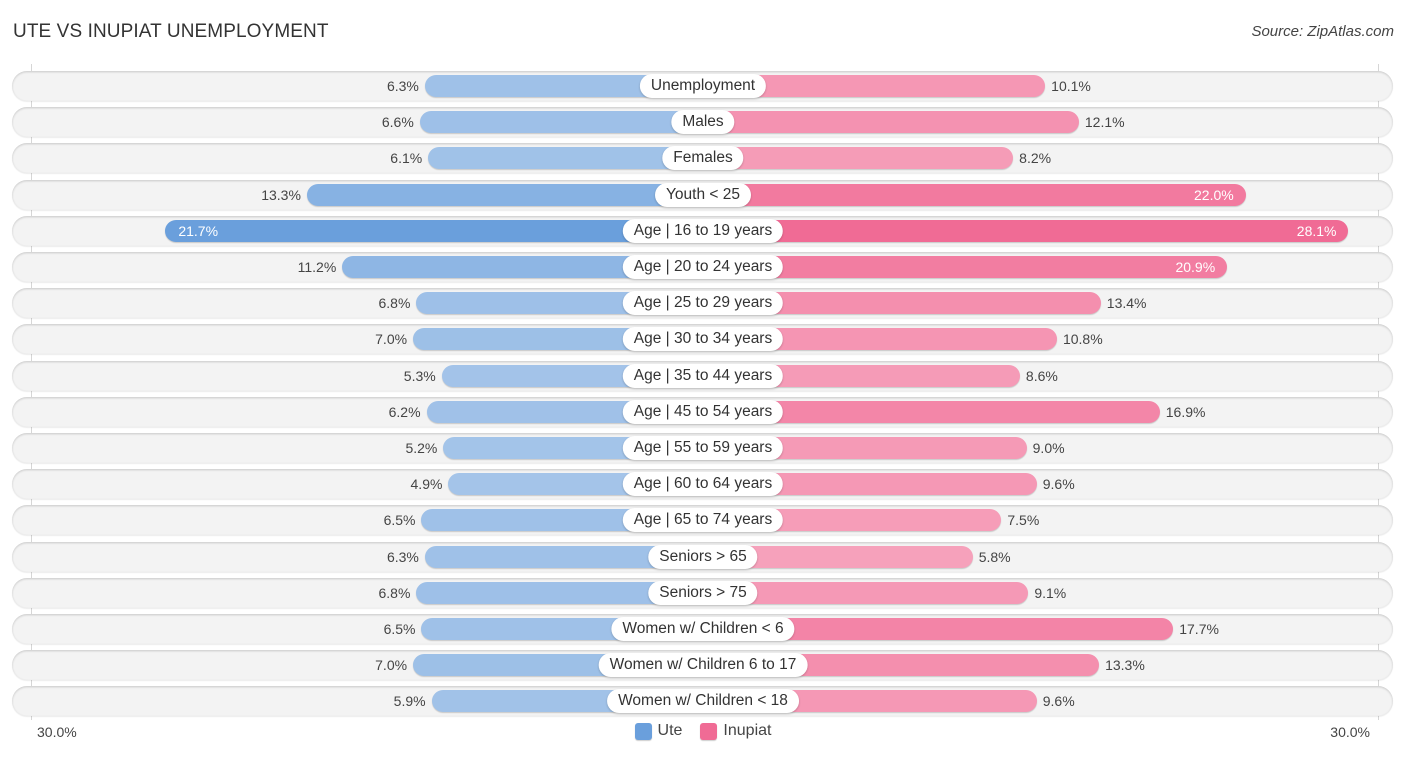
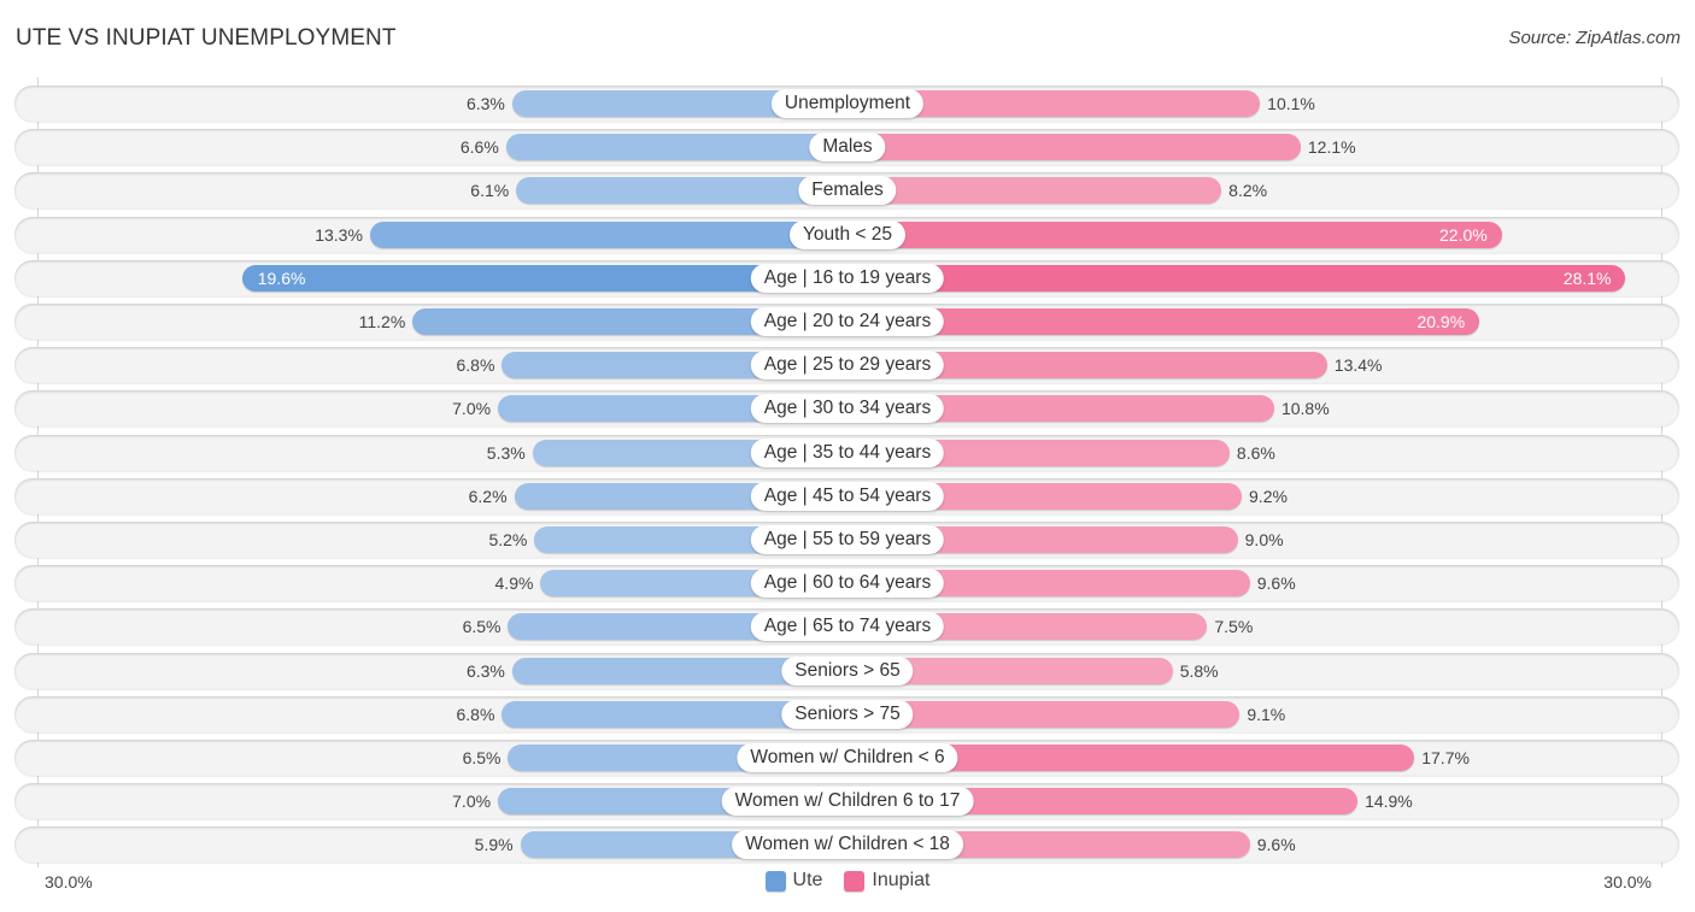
Ute/Age | 16 to 19 years: 21.7% -> 19.6%
Inupiat/Age | 45 to 54 years: 16.9% -> 9.2%
Inupiat/Women w/ Children 6 to 17: 13.3% -> 14.9%
